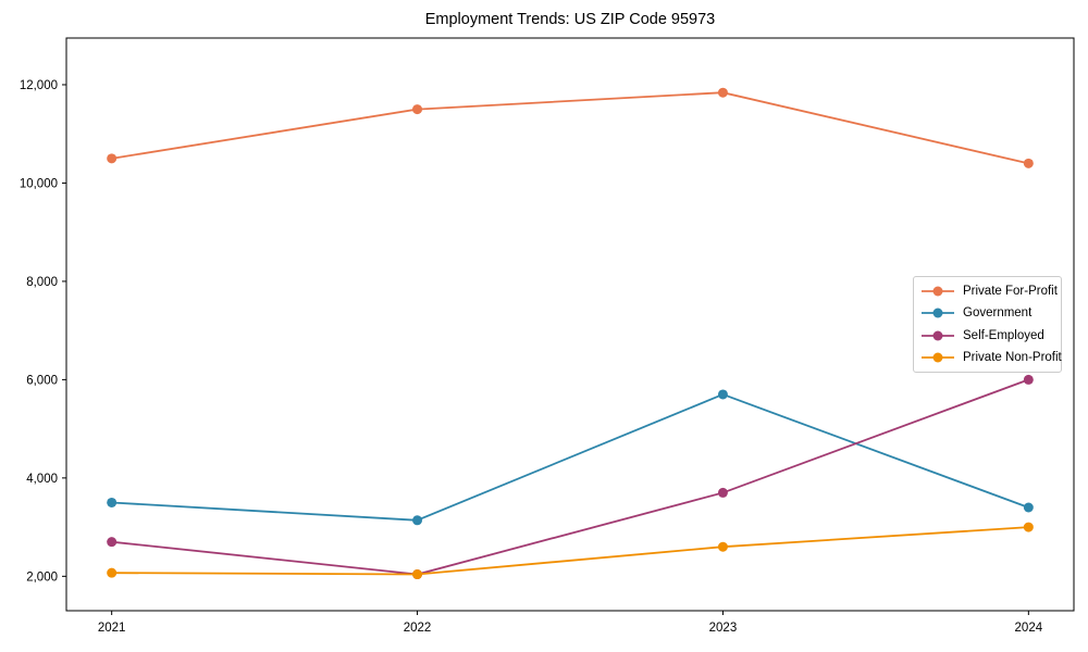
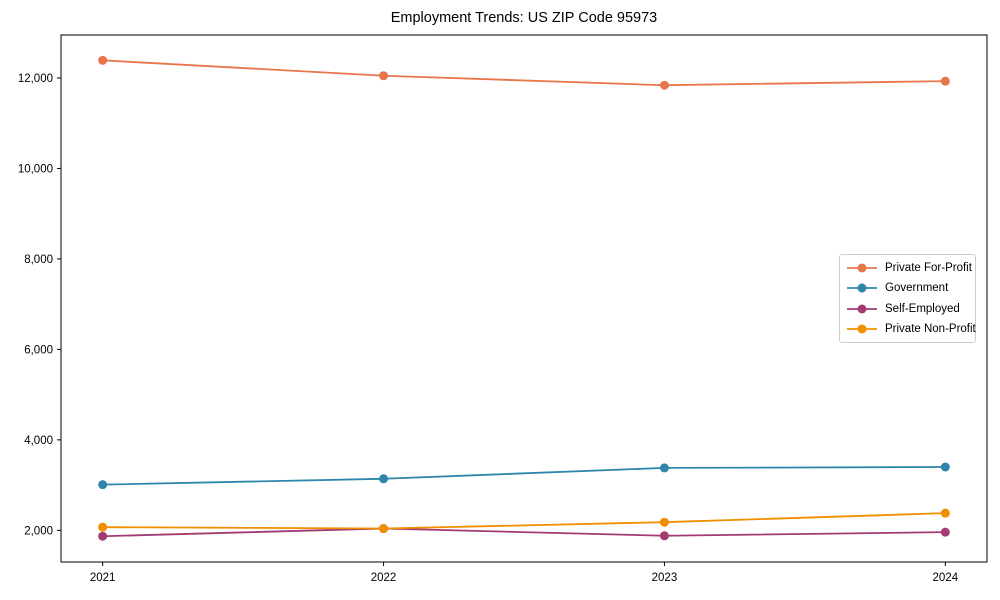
Private For-Profit/2021: 10500 -> 12400
Government/2021: 3500 -> 3000
Self-Employed/2021: 2700 -> 1900
Private For-Profit/2022: 11500 -> 12000
Government/2023: 5700 -> 3400
Self-Employed/2023: 3700 -> 1900
Private Non-Profit/2023: 2600 -> 2200
Private For-Profit/2024: 10400 -> 11900
Self-Employed/2024: 6000 -> 2000
Private Non-Profit/2024: 3000 -> 2400
